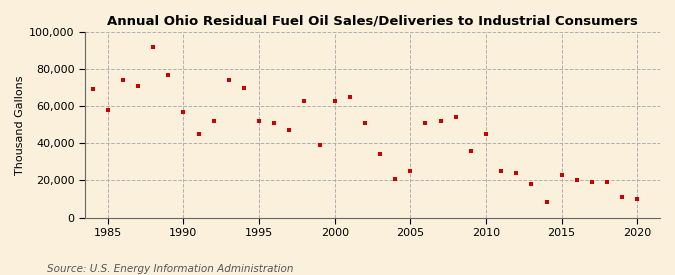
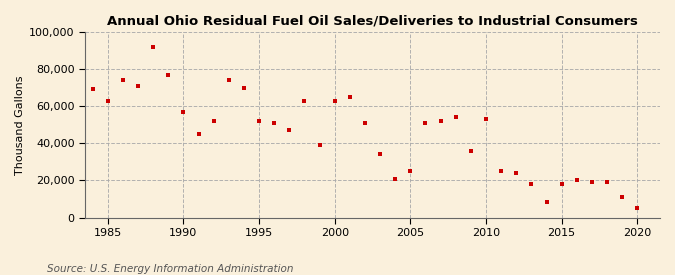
1985: 58,000 -> 63,000
2010: 45,000 -> 53,000
2015: 23,000 -> 18,000
2020: 10,000 -> 5,000
